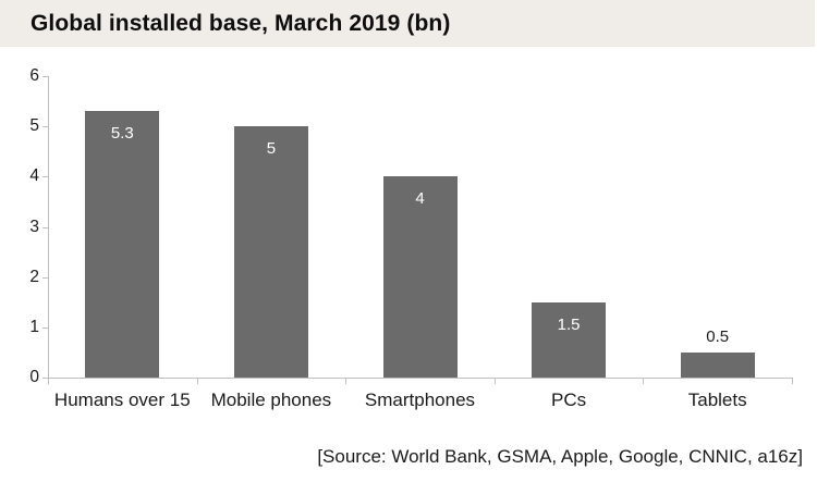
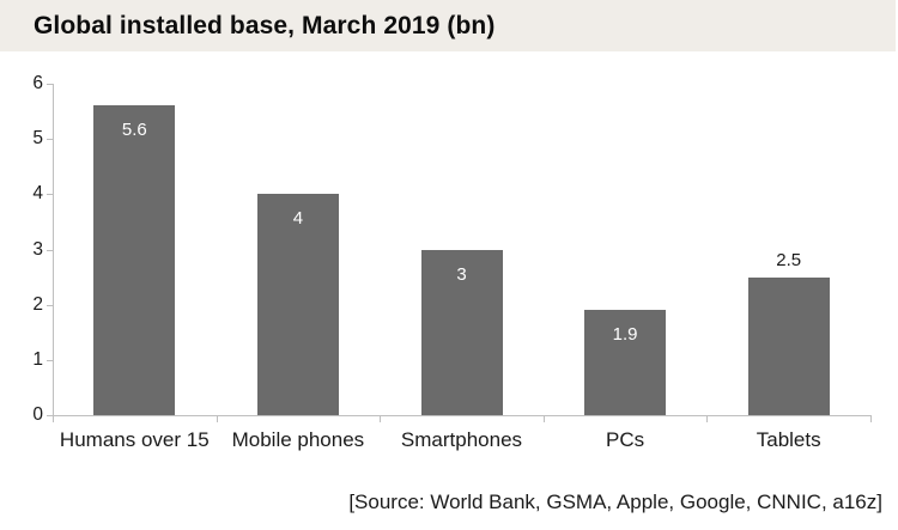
Humans over 15: 5.3 -> 5.6
Mobile phones: 5 -> 4
Smartphones: 4 -> 3
PCs: 1.5 -> 1.9
Tablets: 0.5 -> 2.5
